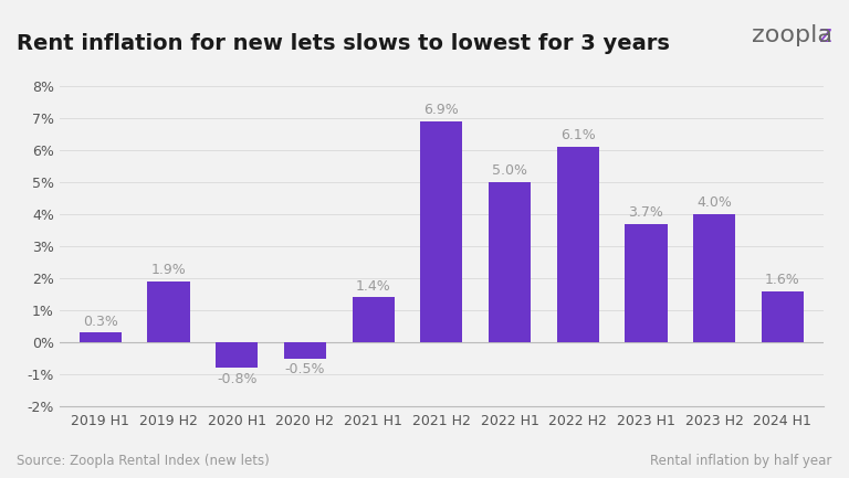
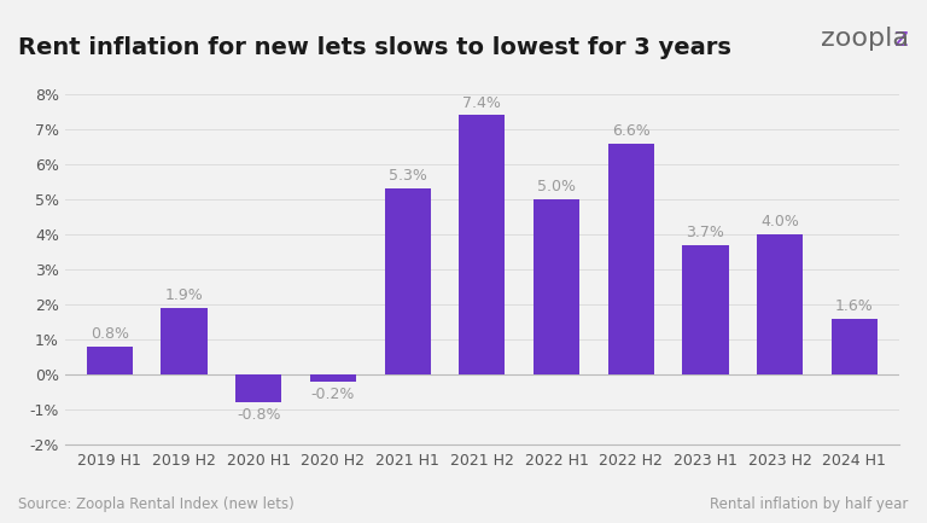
2019 H1: 0.3% -> 0.8%
2020 H2: -0.5% -> -0.2%
2021 H1: 1.4% -> 5.3%
2021 H2: 6.9% -> 7.4%
2022 H2: 6.1% -> 6.6%
